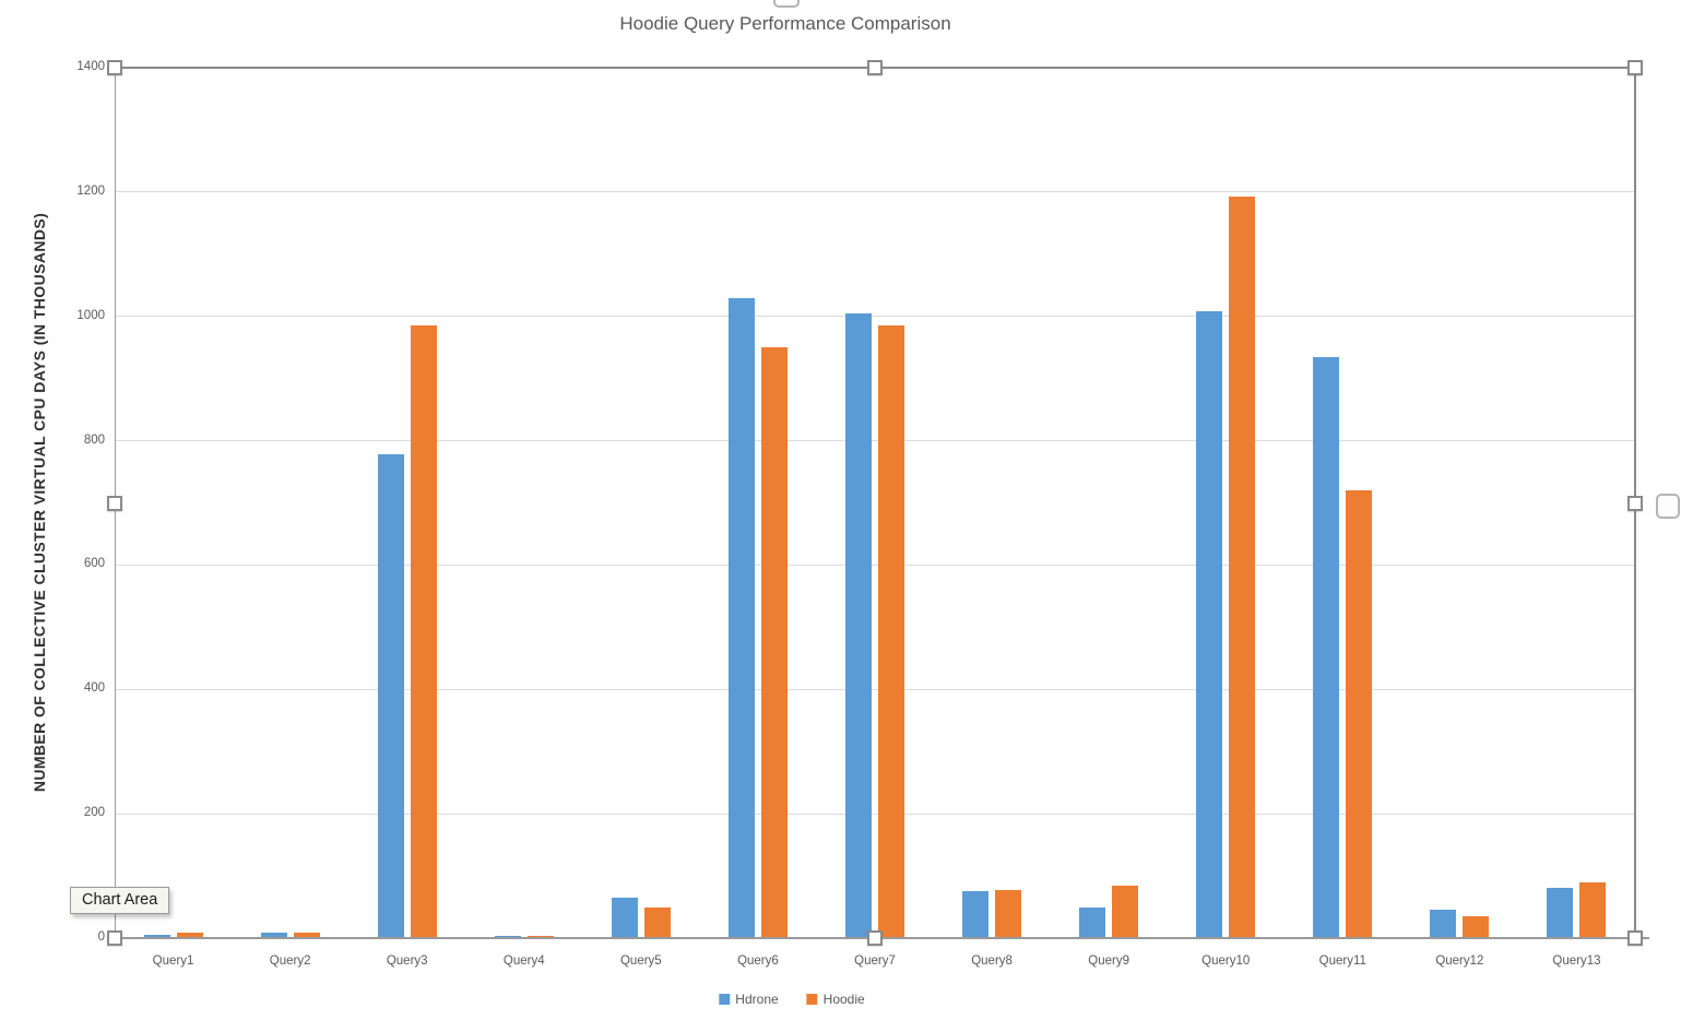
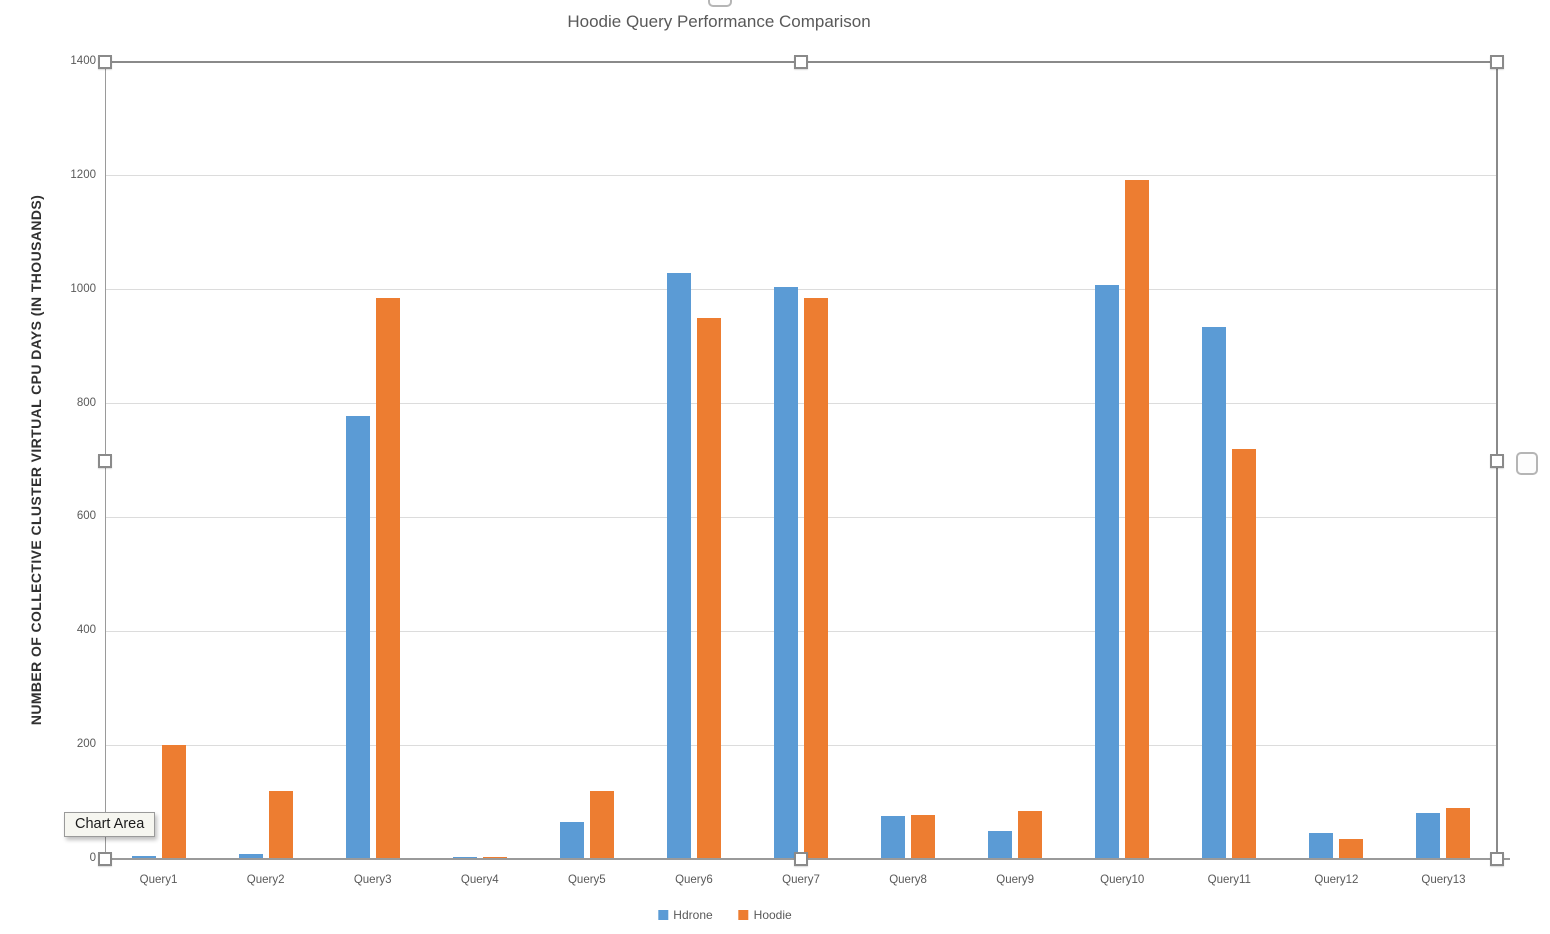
Hoodie/Query1: 10 -> 200
Hoodie/Query2: 10 -> 120
Hoodie/Query5: 50 -> 120
